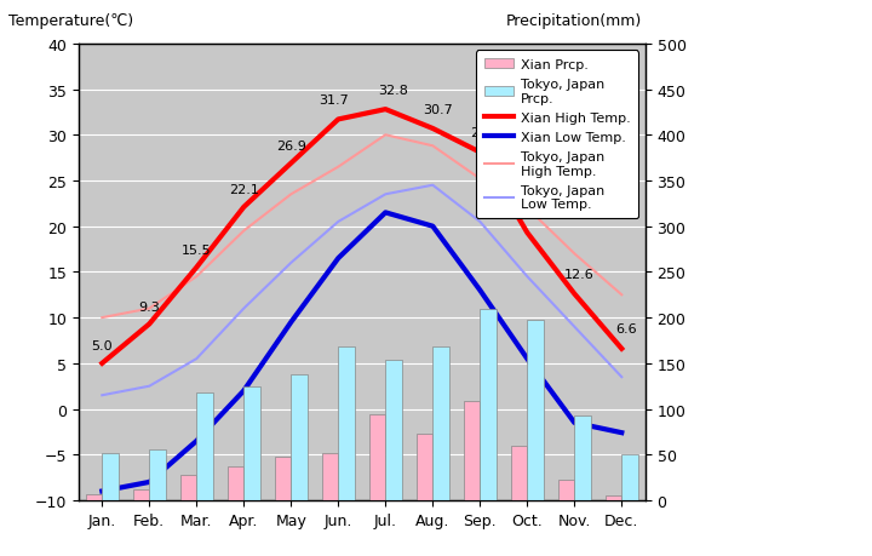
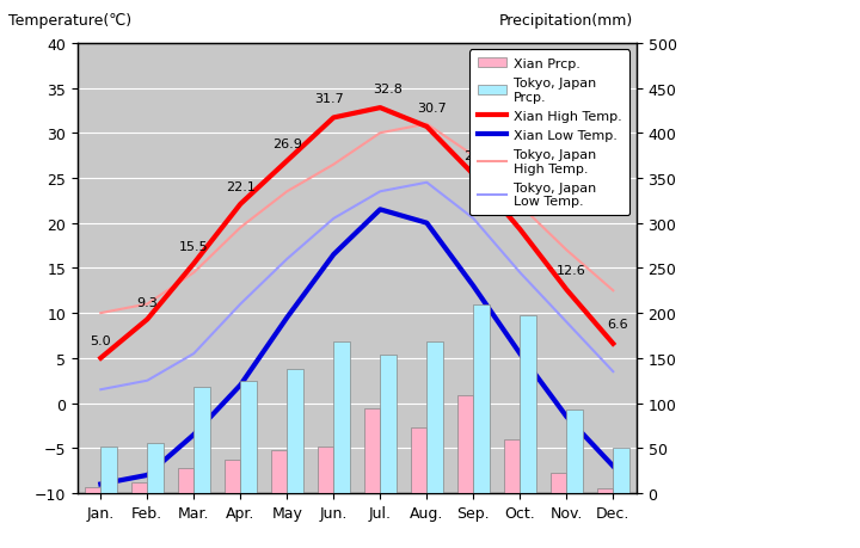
Tokyo, Japan High Temp./Aug.: 28.8 -> 31.0
Xian High Temp./Sep.: 28.1 -> 25.4
Tokyo, Japan High Temp./Sep.: 25.2 -> 27.5
Xian Low Temp./Dec.: -2.6 -> -7.0
